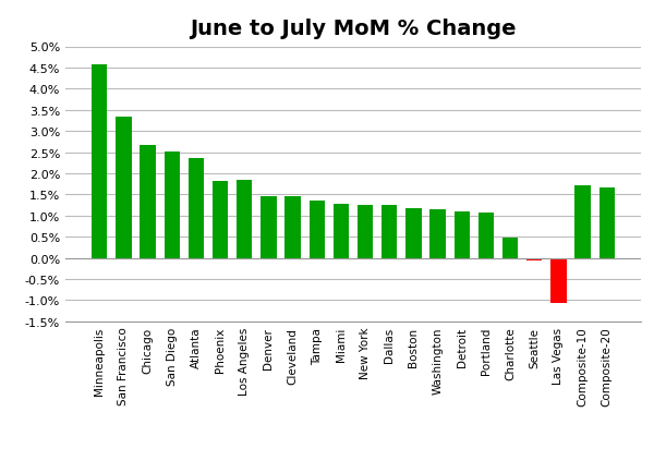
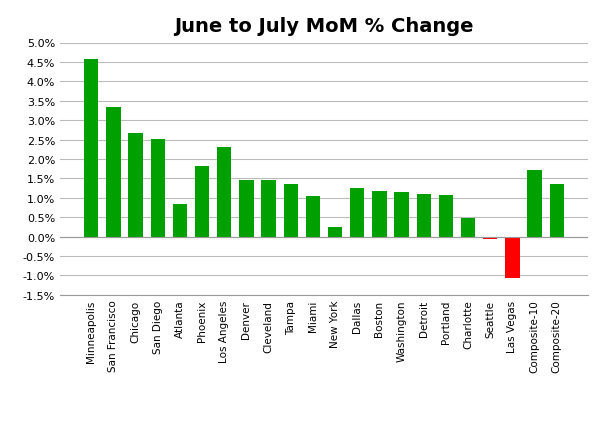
Atlanta: 2.37% -> 0.85%
Los Angeles: 1.84% -> 2.30%
Miami: 1.29% -> 1.05%
New York: 1.26% -> 0.25%
Composite-20: 1.66% -> 1.35%
